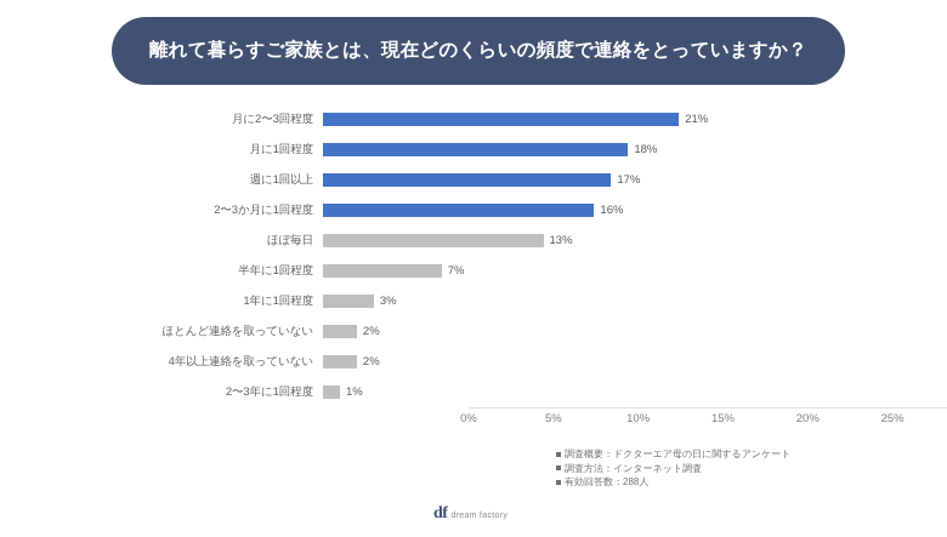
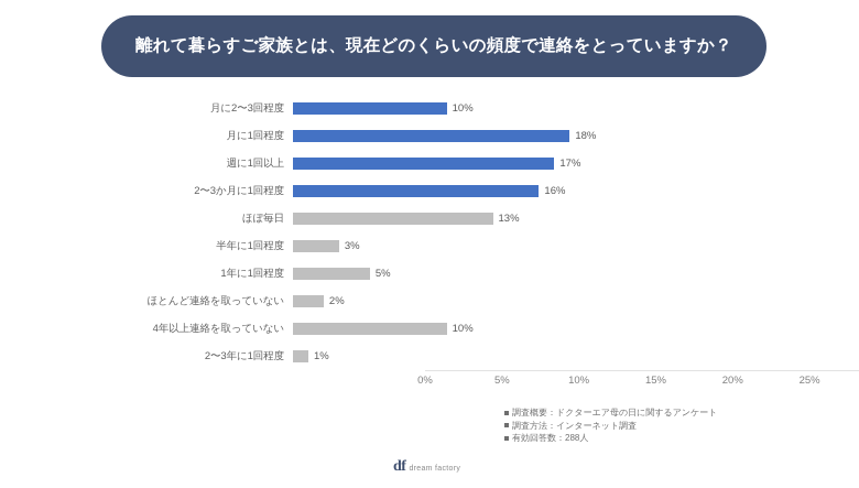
月に2〜3回程度: 21% -> 10%
半年に1回程度: 7% -> 3%
1年に1回程度: 3% -> 5%
4年以上連絡を取っていない: 2% -> 10%
